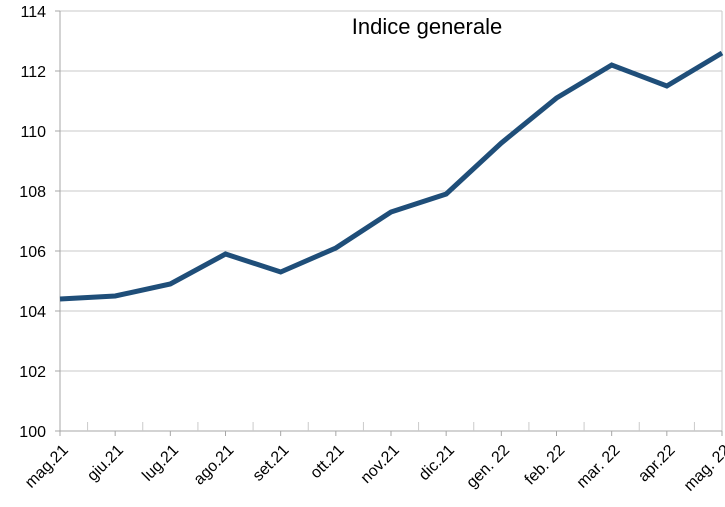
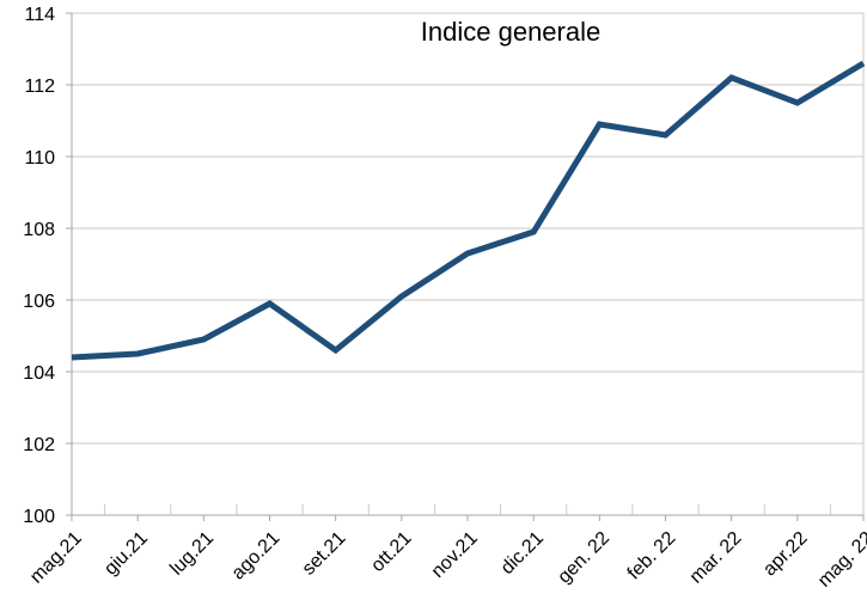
set.21: 105.3 -> 104.6
gen. 22: 109.6 -> 110.9
feb. 22: 111.1 -> 110.6
